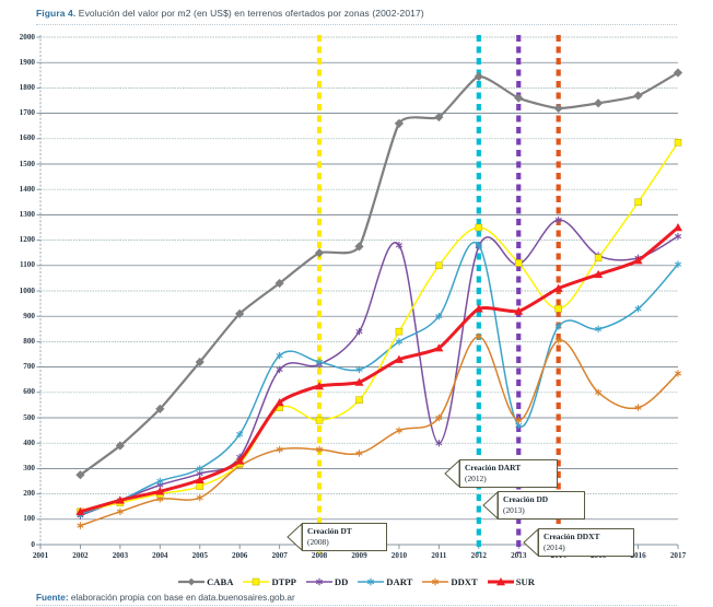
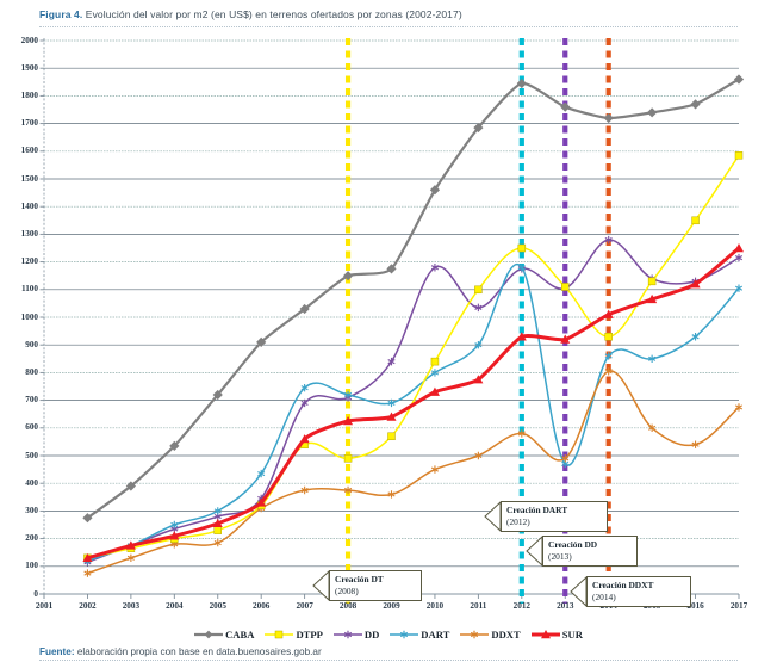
CABA/2010: 1660 -> 1460
DD/2011: 400 -> 1040
DDXT/2012: 820 -> 580
